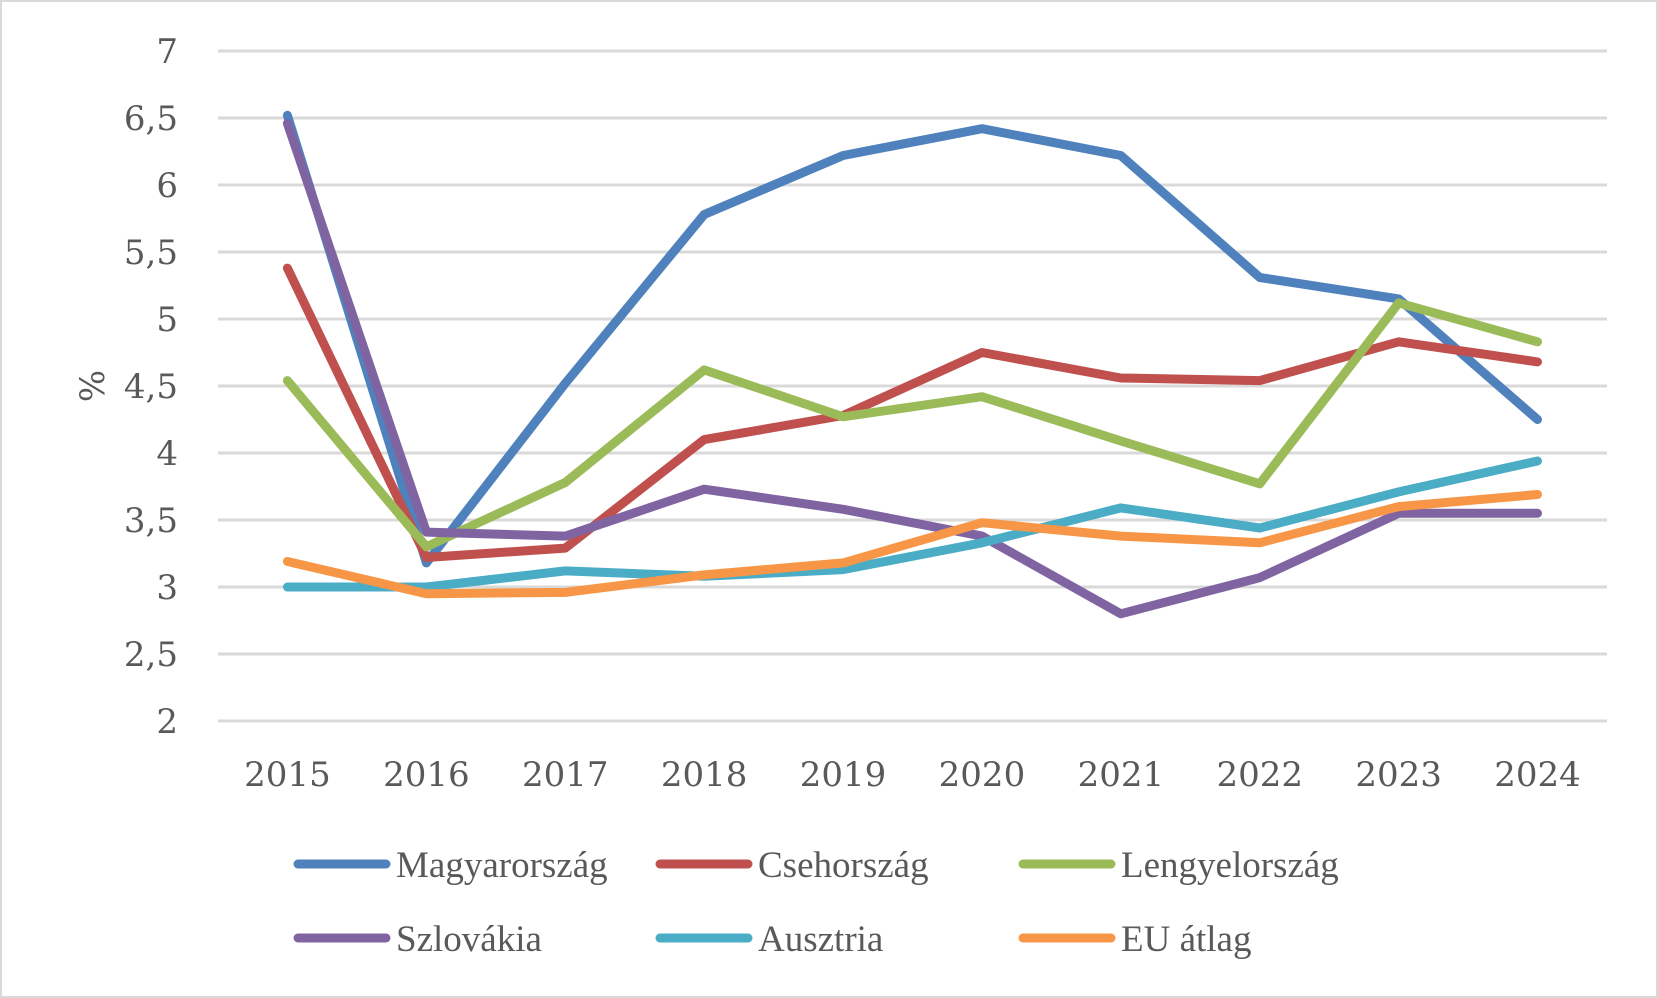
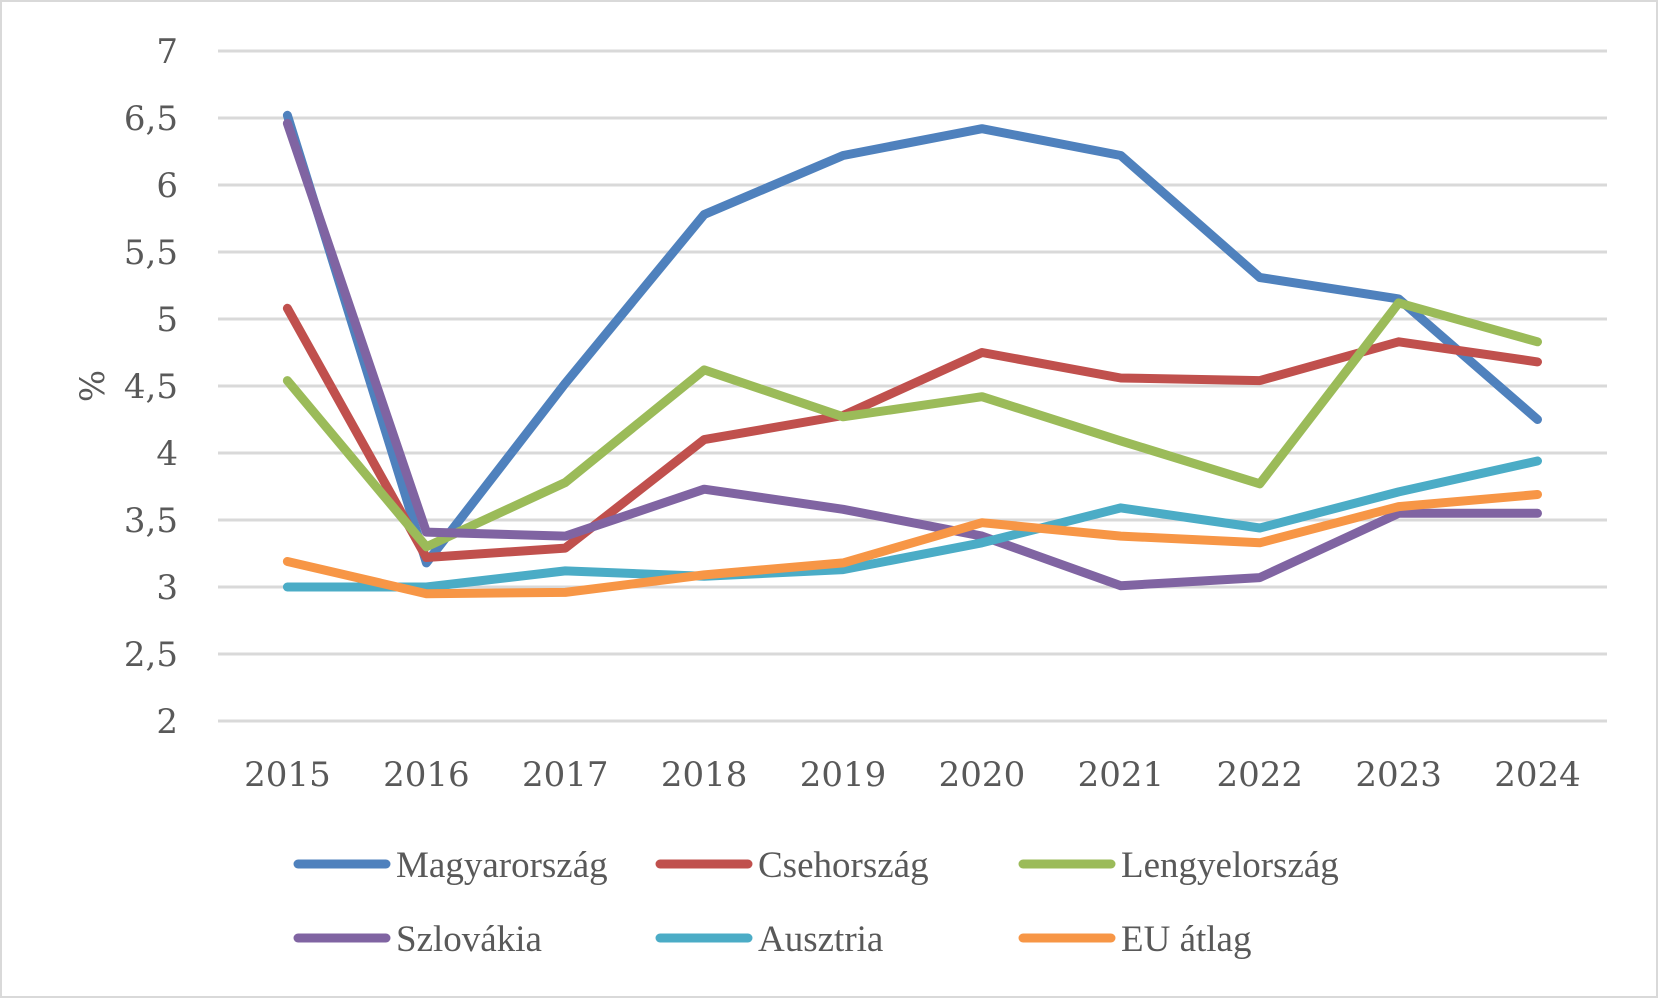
Csehország/2015: 5.38 -> 5.08
Szlovákia/2021: 2.80 -> 3.01
